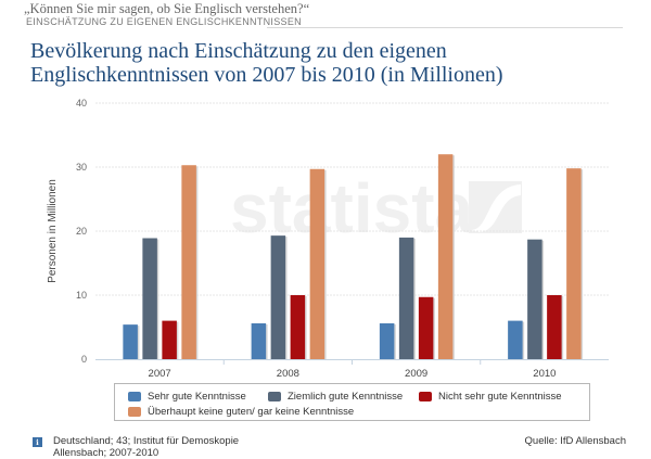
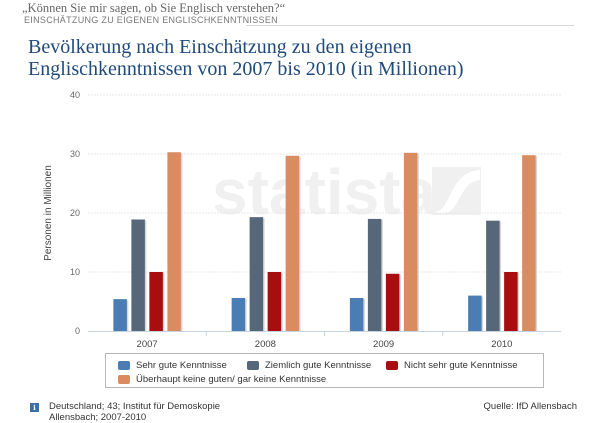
Nicht sehr gute Kenntnisse/2007: 6 -> 10
Überhaupt keine guten/ gar keine Kenntnisse/2009: 32 -> 30
